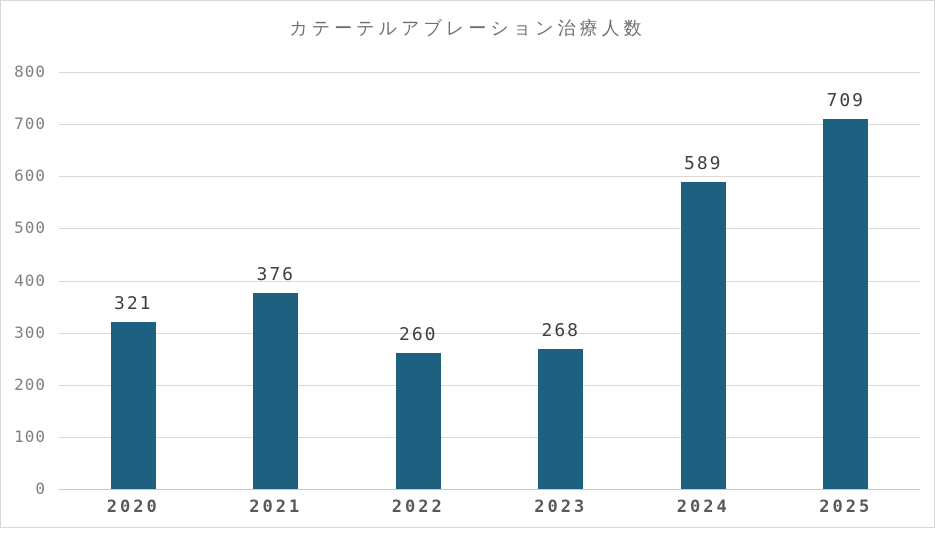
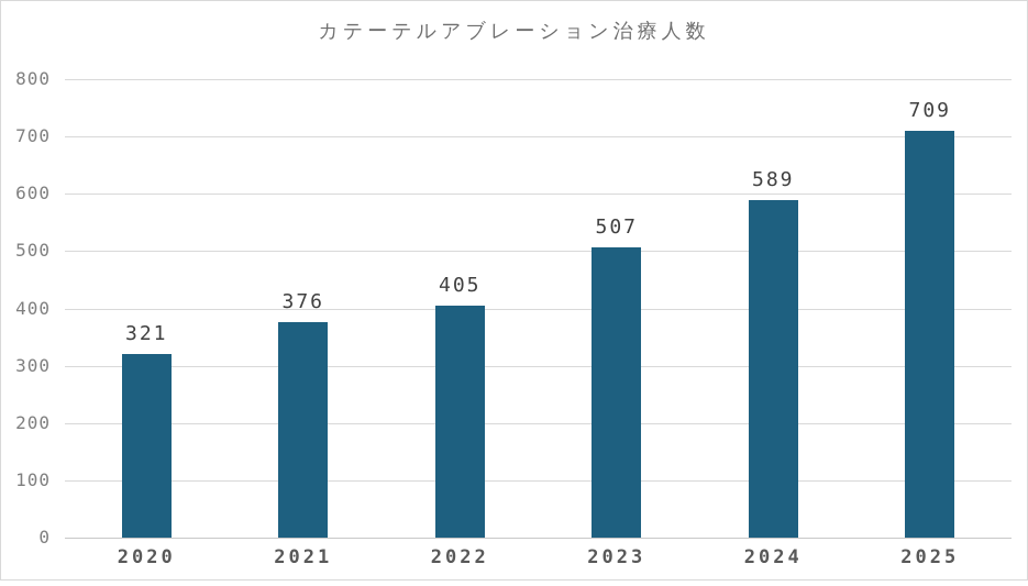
2022: 260 -> 405
2023: 268 -> 507
